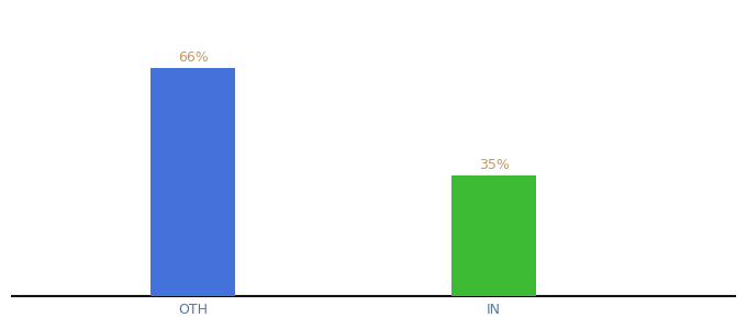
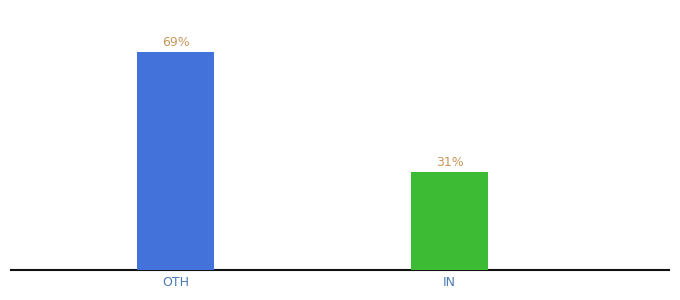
OTH: 66% -> 69%
IN: 35% -> 31%
